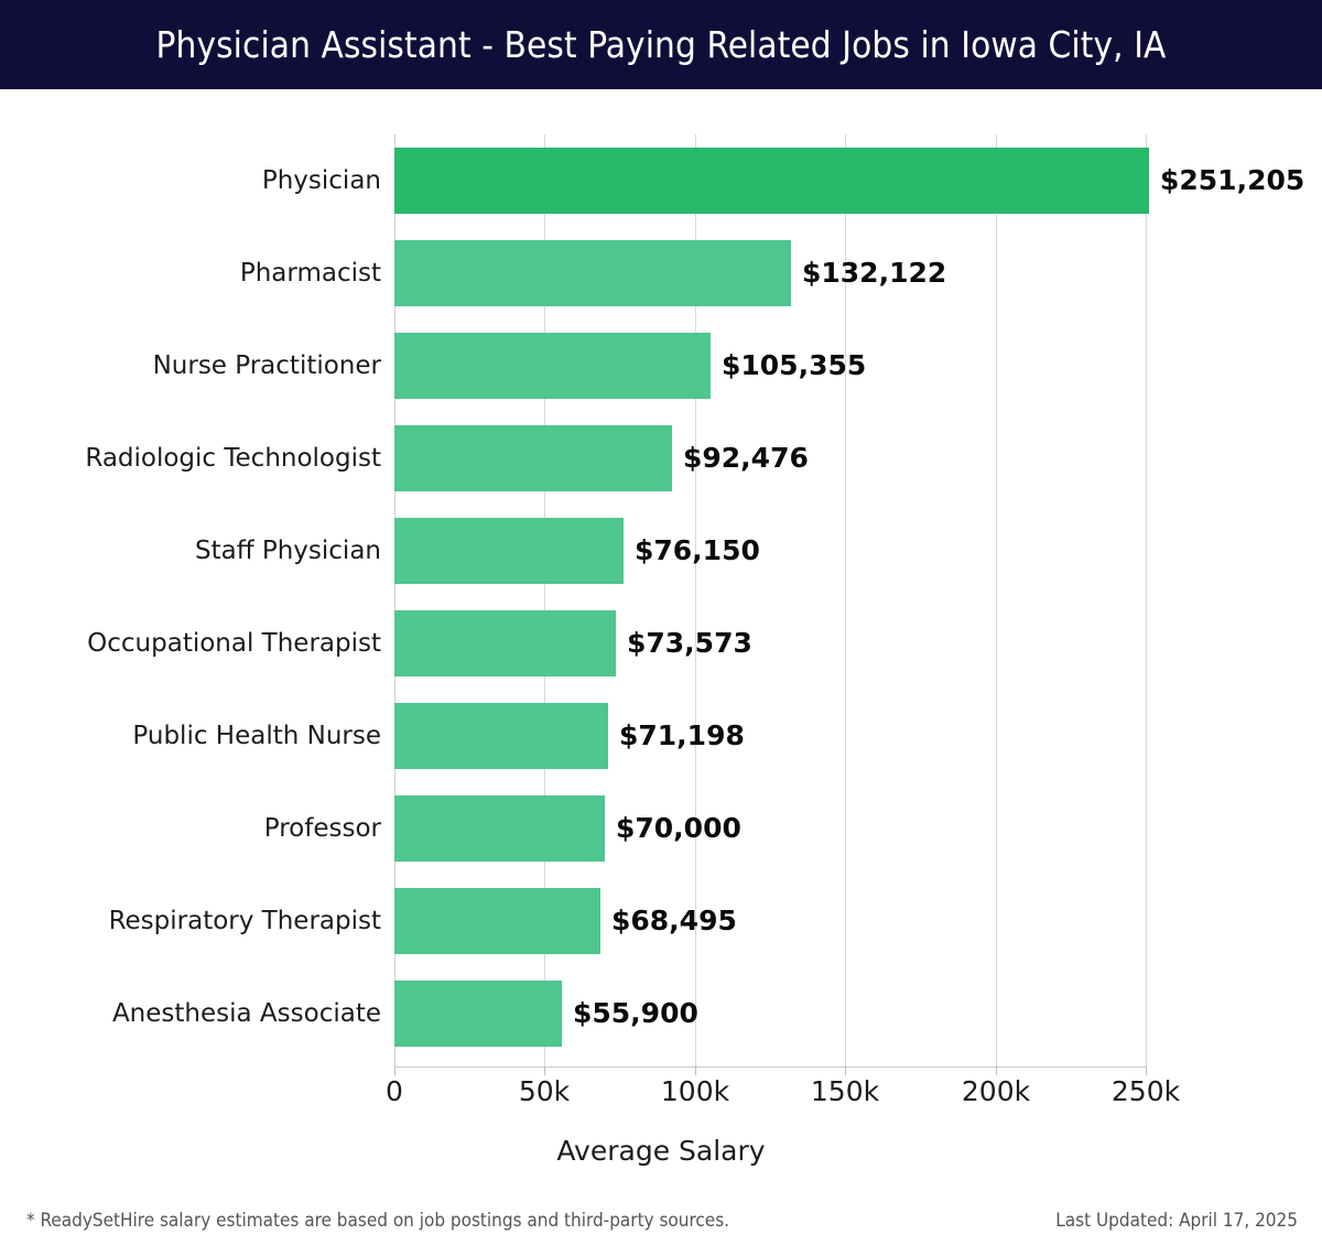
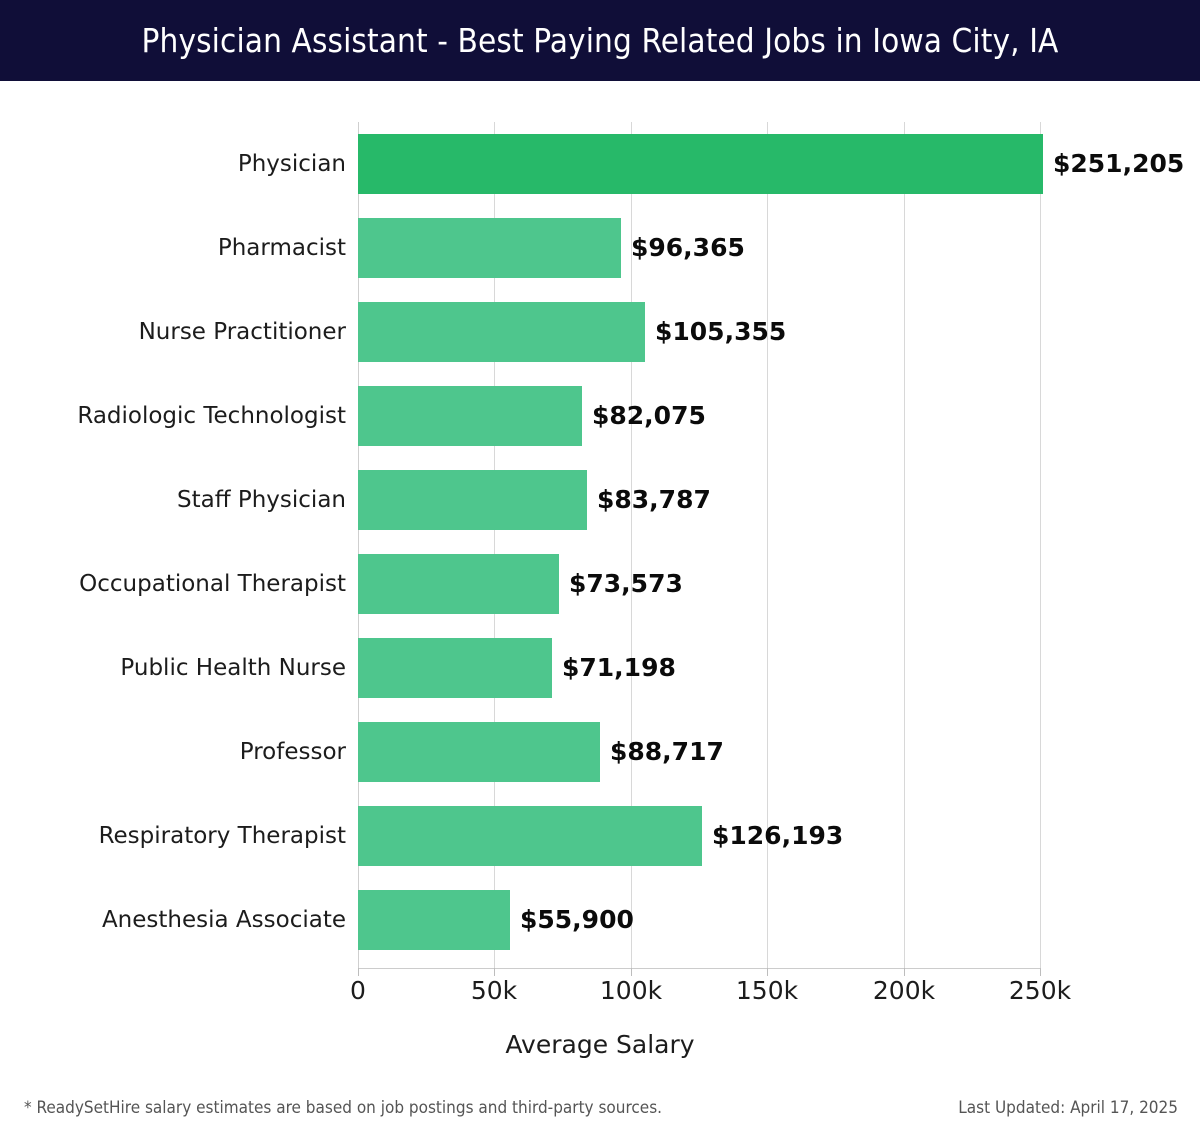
Pharmacist: $132,122 -> $96,365
Radiologic Technologist: $92,476 -> $82,075
Staff Physician: $76,150 -> $83,787
Professor: $70,000 -> $88,717
Respiratory Therapist: $68,495 -> $126,193
